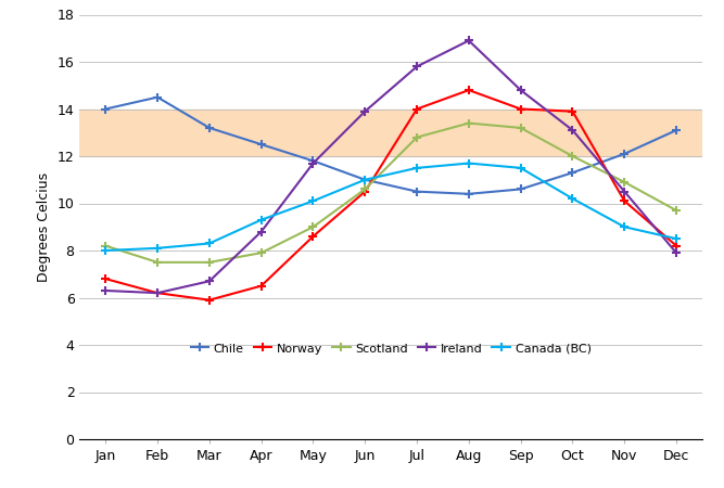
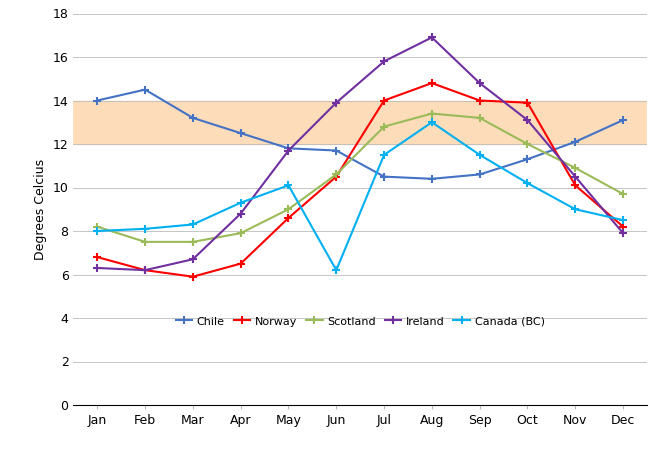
Chile/Jun: 11.0 -> 11.7
Canada (BC)/Jun: 11.0 -> 6.2
Canada (BC)/Aug: 11.7 -> 13.0
